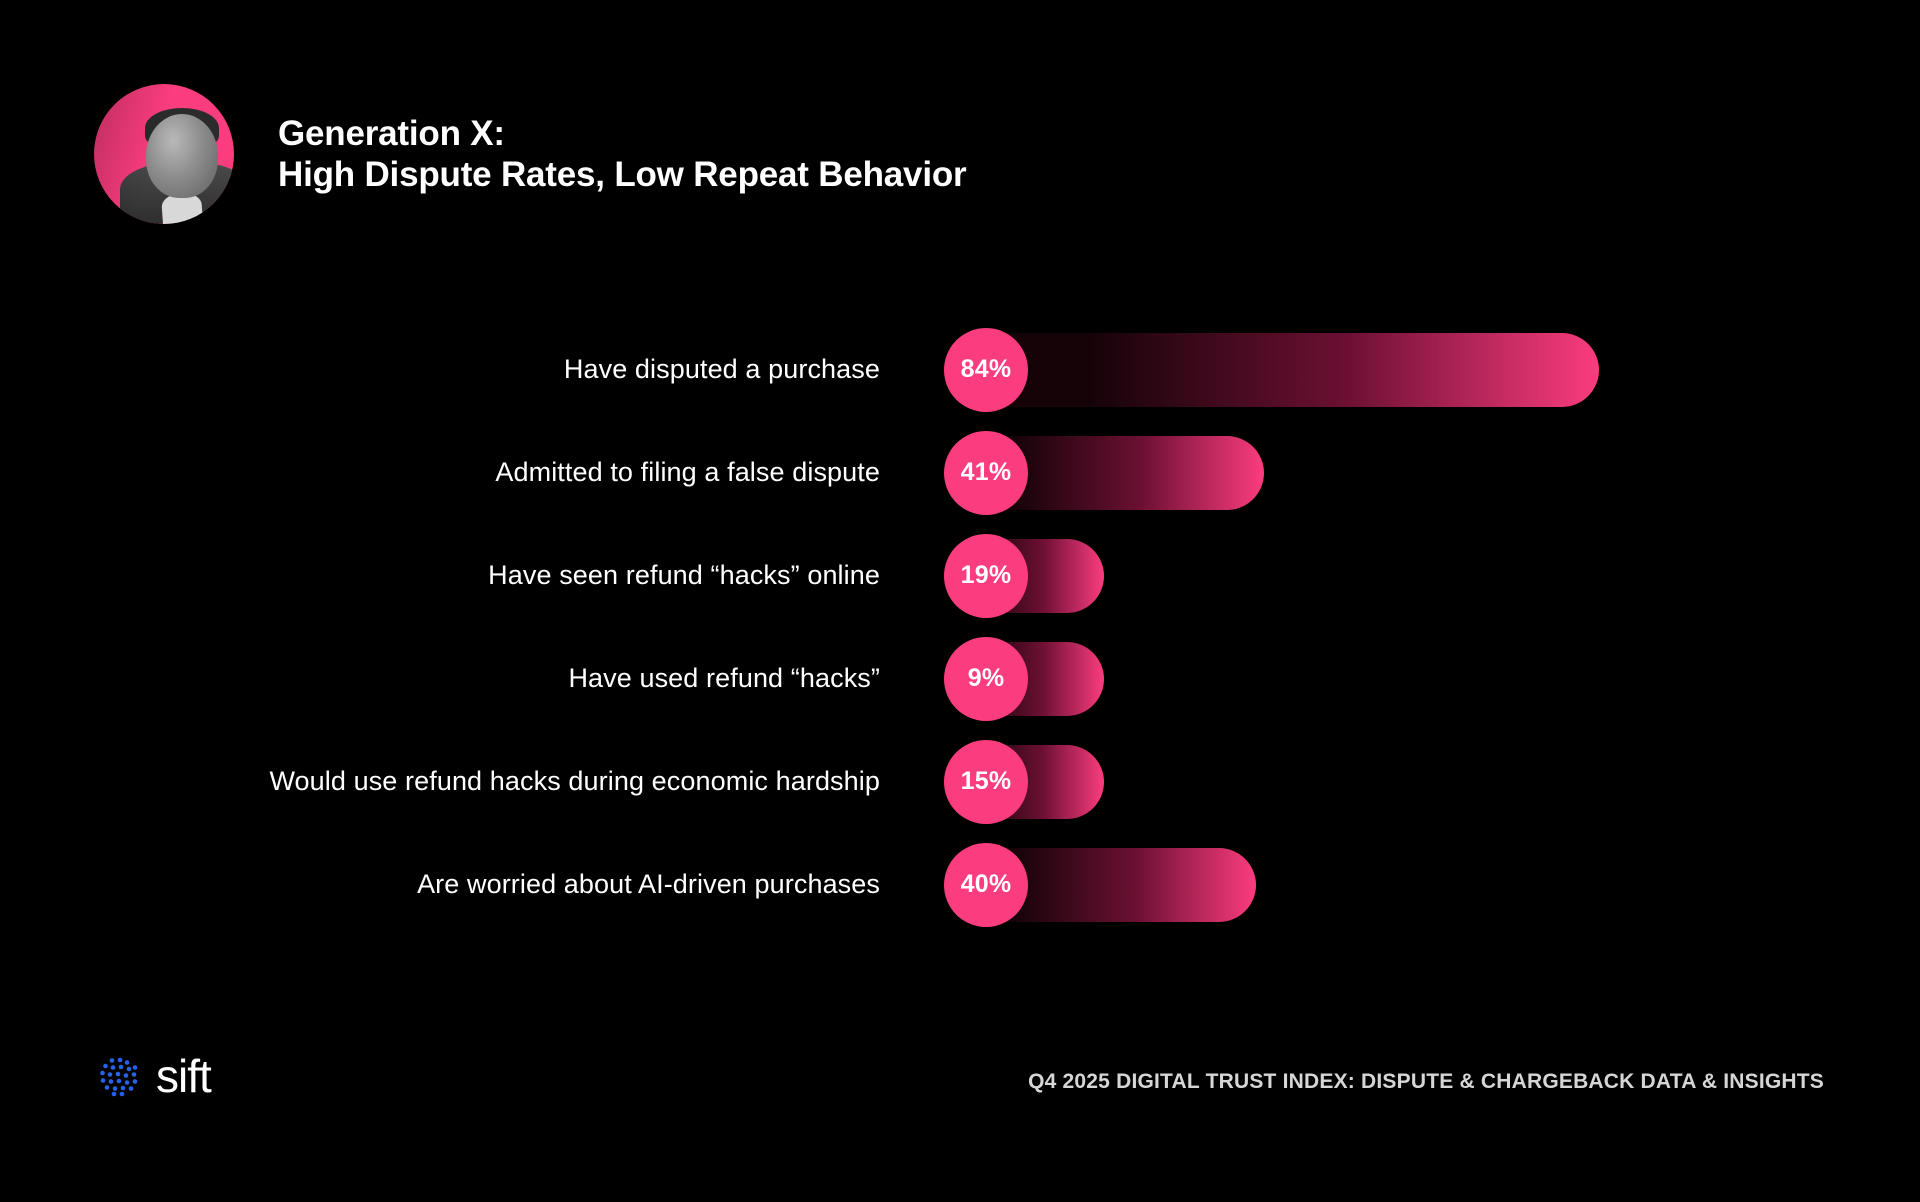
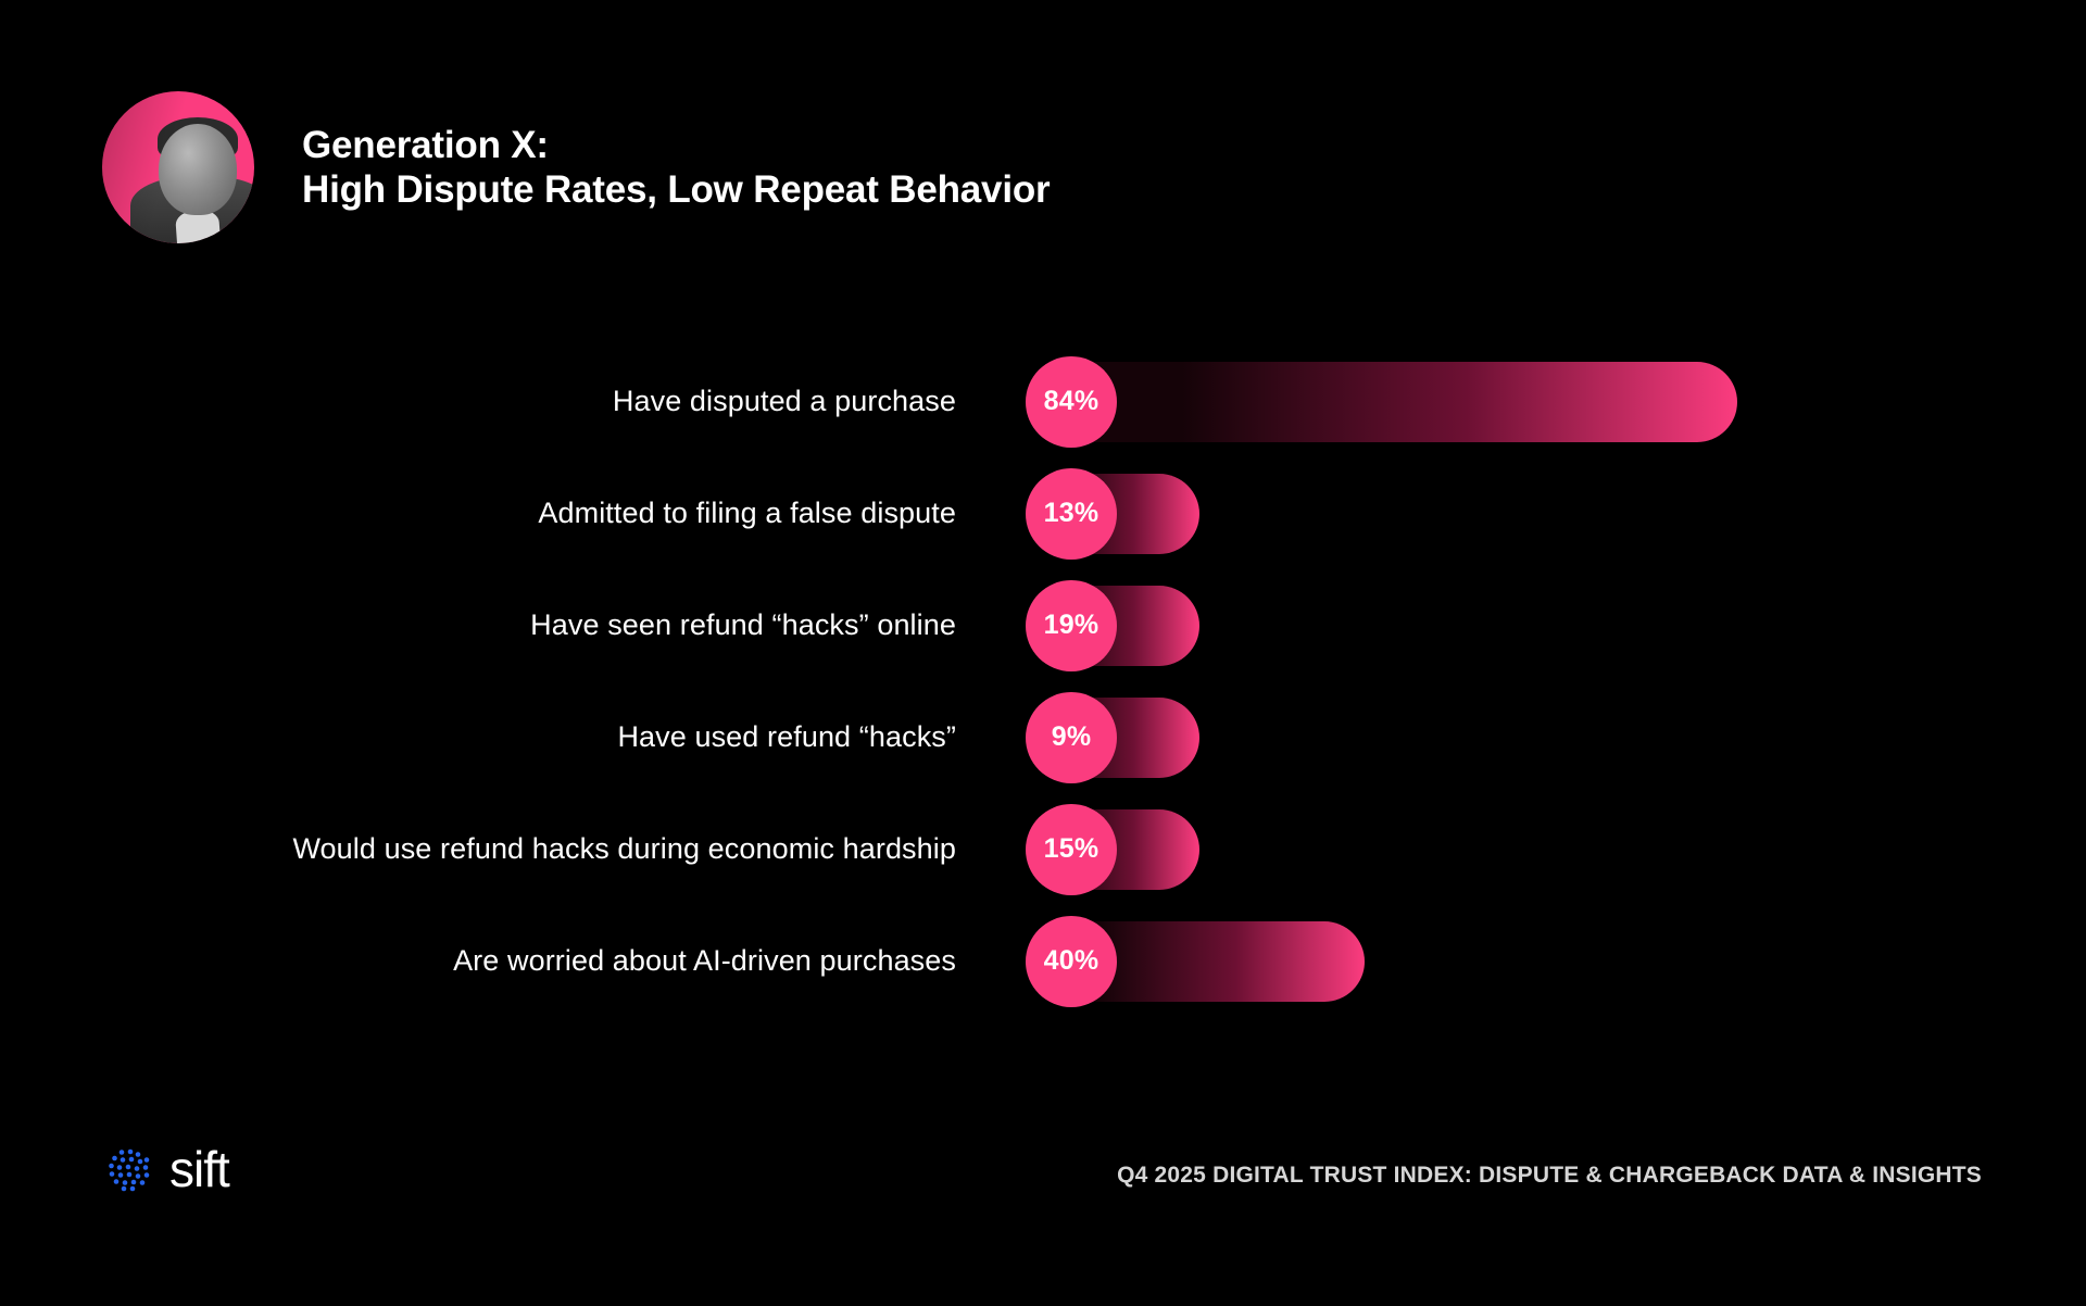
Admitted to filing a false dispute: 41% -> 13%
